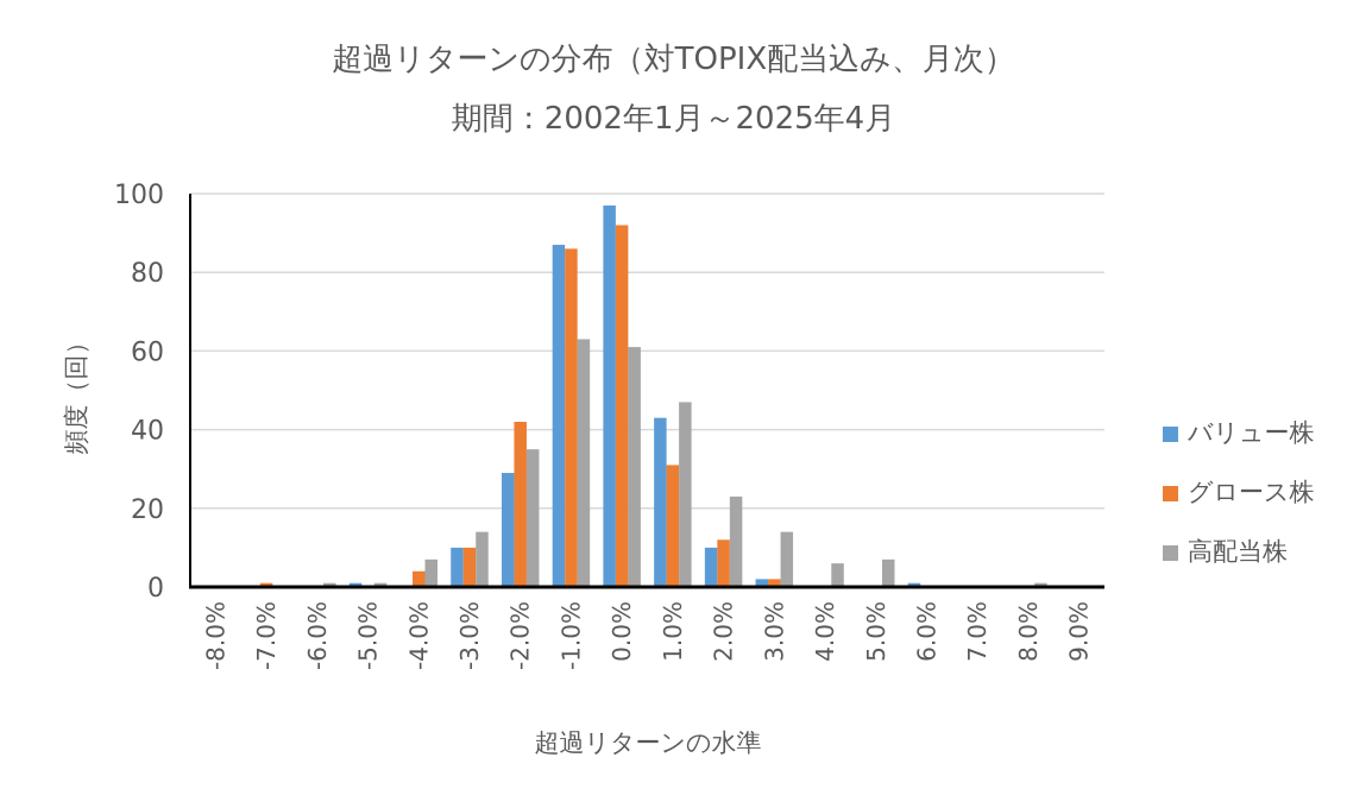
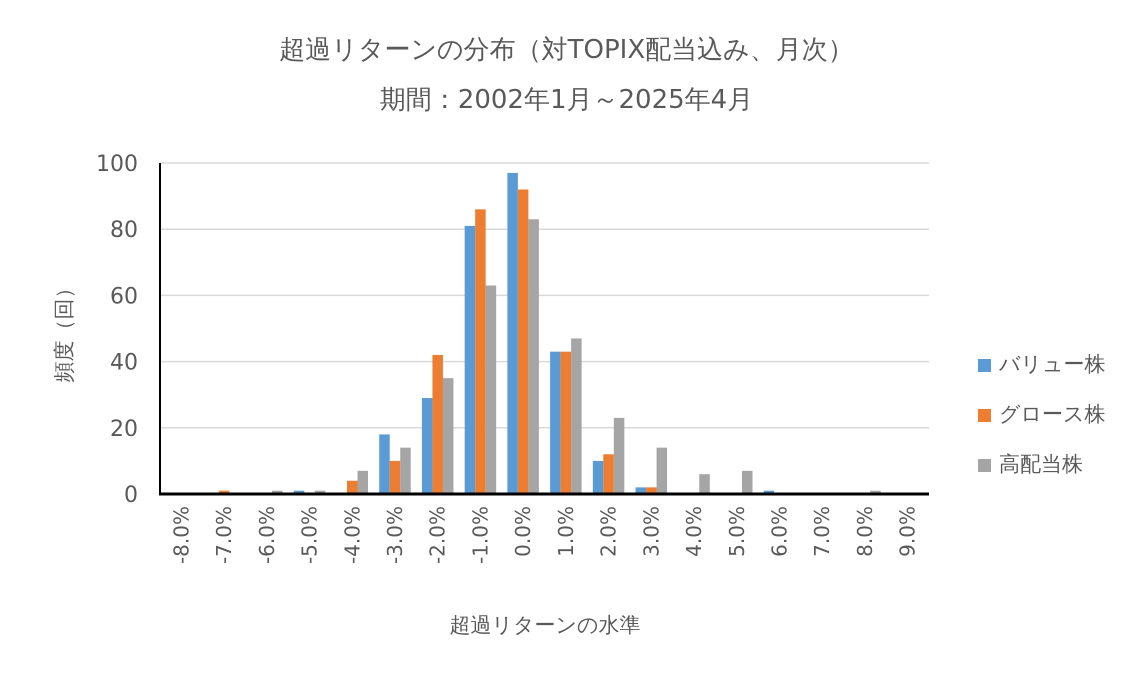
バリュー株/-3.0%: 10 -> 18
バリュー株/-1.0%: 87 -> 81
高配当株/0.0%: 61 -> 83
グロース株/1.0%: 31 -> 43
